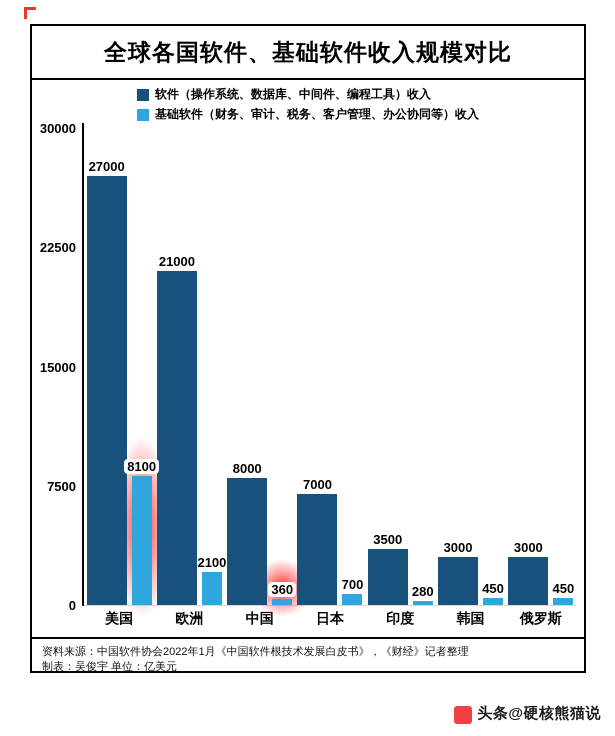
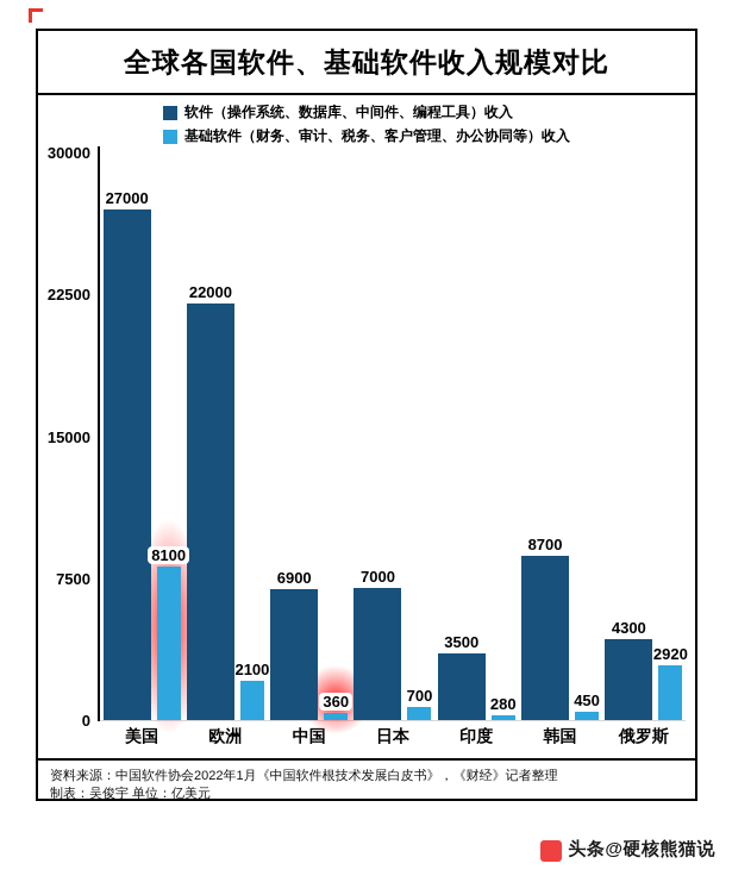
软件（操作系统、数据库、中间件、编程工具）收入/欧洲: 21000 -> 22000
软件（操作系统、数据库、中间件、编程工具）收入/中国: 8000 -> 6900
软件（操作系统、数据库、中间件、编程工具）收入/韩国: 3000 -> 8700
软件（操作系统、数据库、中间件、编程工具）收入/俄罗斯: 3000 -> 4300
基础软件（财务、审计、税务、客户管理、办公协同等）收入/俄罗斯: 450 -> 2920
